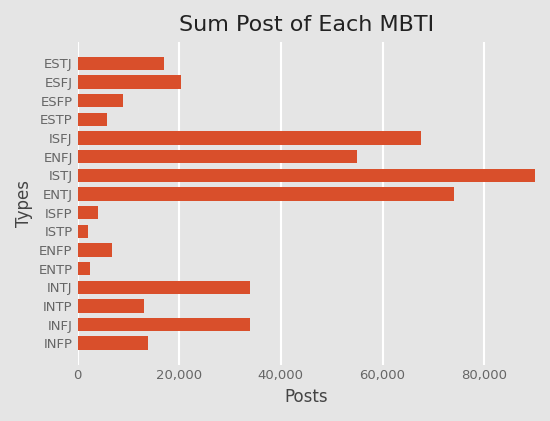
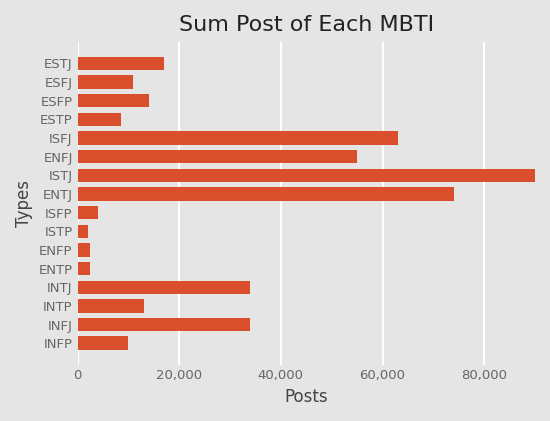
ESFJ: 20,400 -> 11,000
ESFP: 9,000 -> 14,000
ESTP: 5,800 -> 8,500
ISFJ: 67,600 -> 63,000
ENFP: 6,800 -> 2,500
INFP: 13,800 -> 10,000
